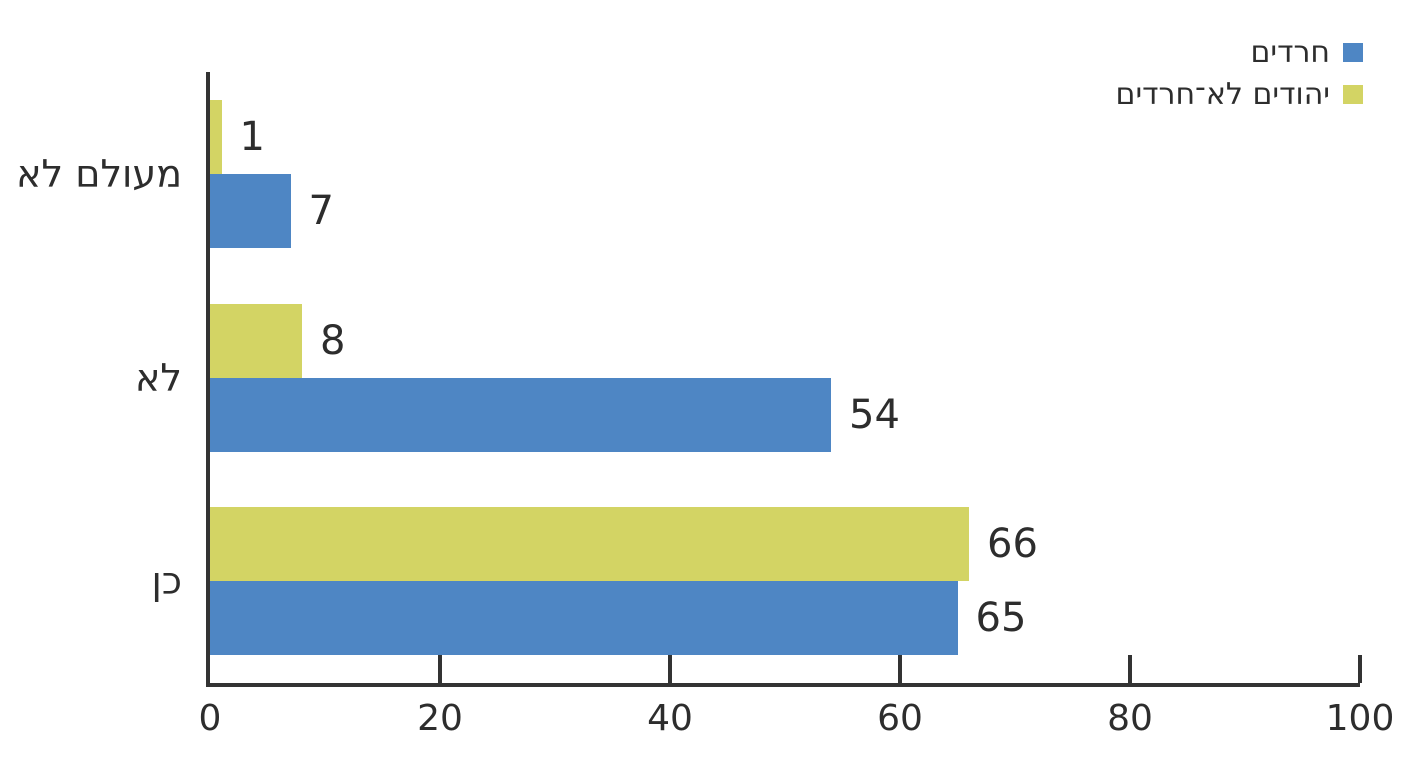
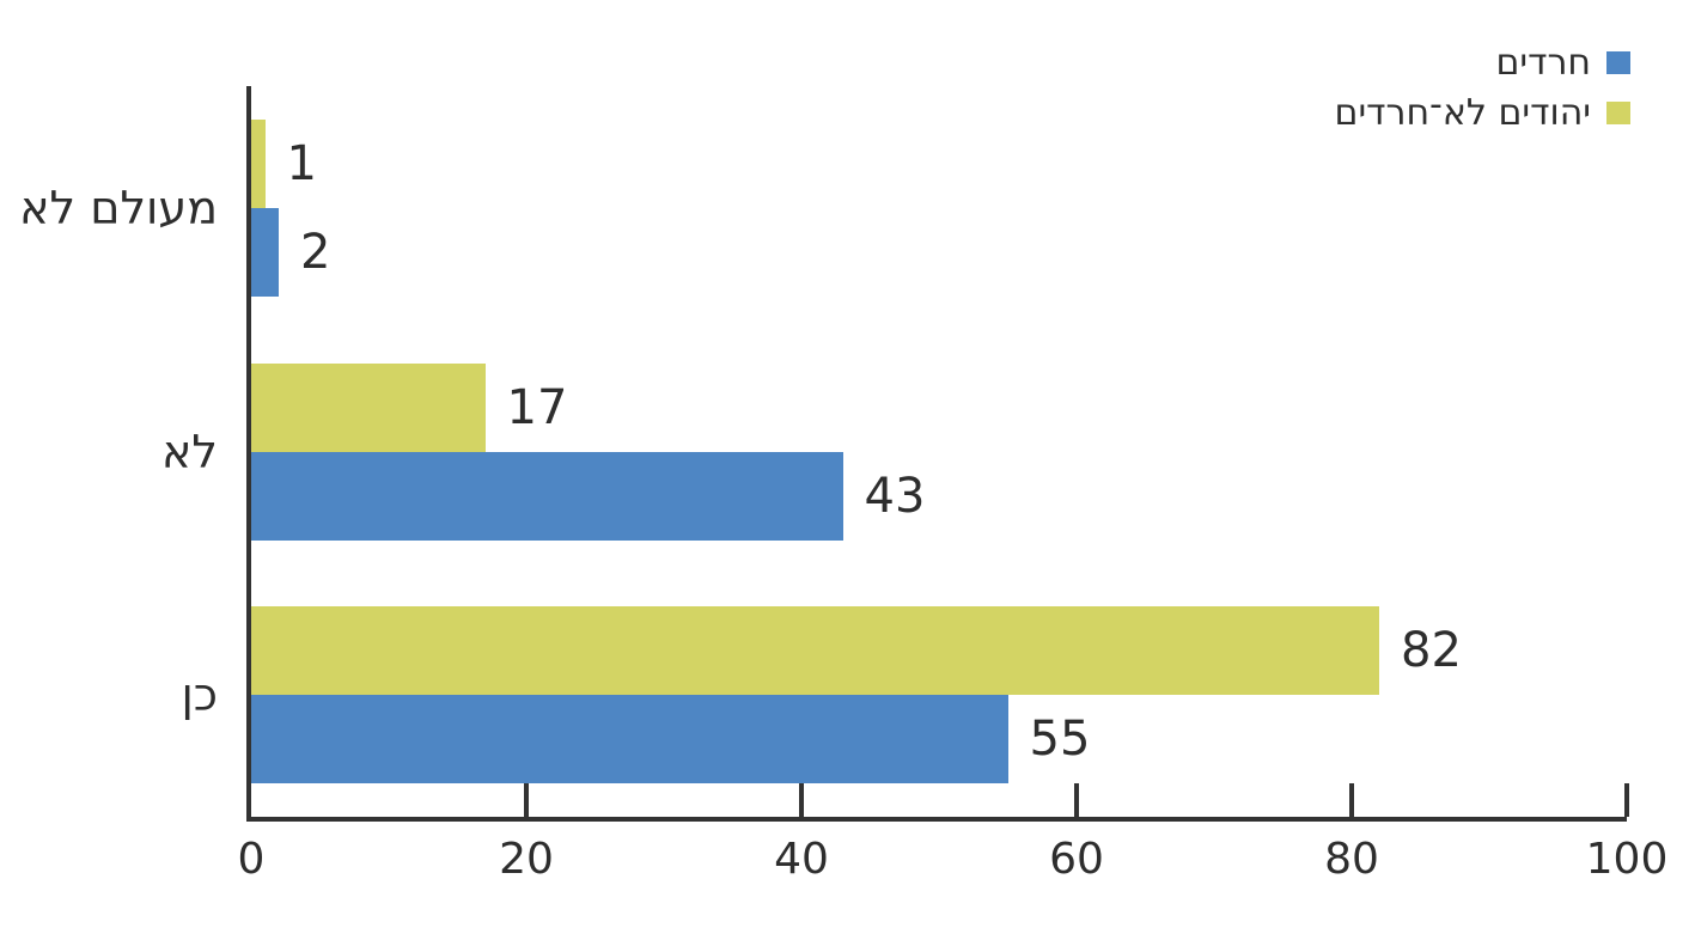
חרדים/מעולם לא: 7 -> 2
חרדים/לא: 54 -> 43
יהודים לא־חרדים/לא: 8 -> 17
חרדים/כן: 65 -> 55
יהודים לא־חרדים/כן: 66 -> 82
